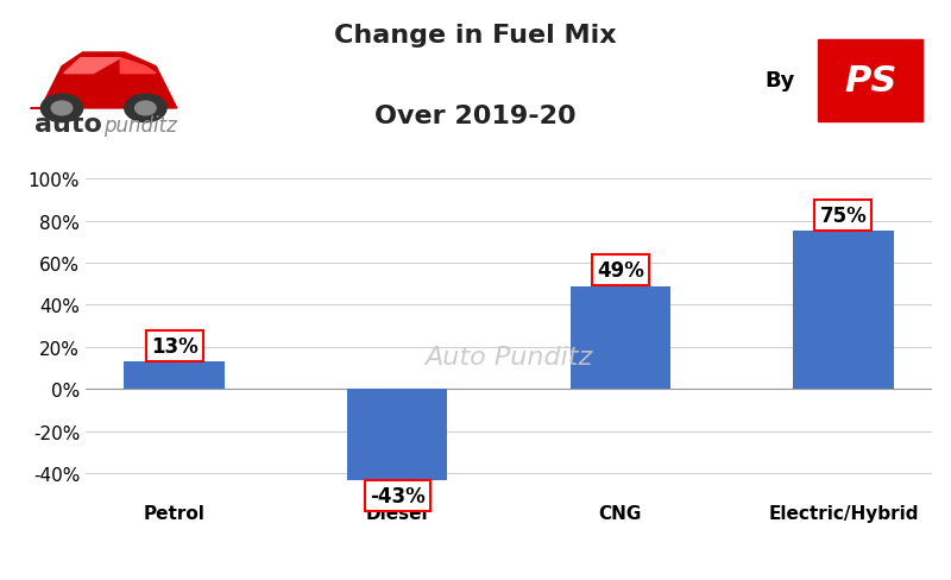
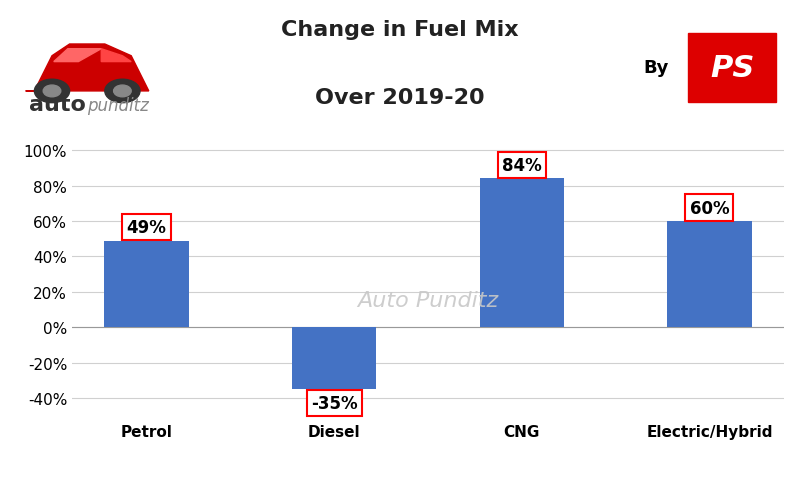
Petrol: 13% -> 49%
Diesel: -43% -> -35%
CNG: 49% -> 84%
Electric/Hybrid: 75% -> 60%
